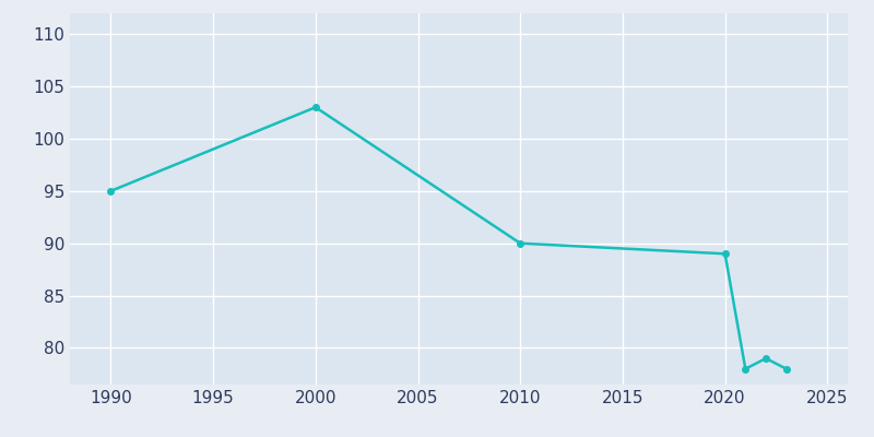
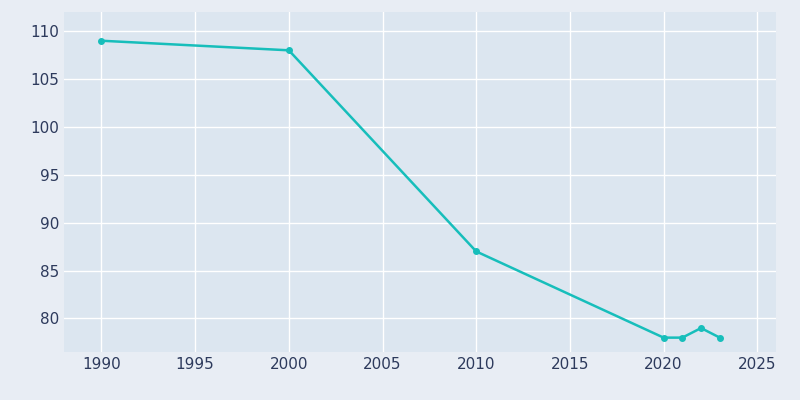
1990: 95 -> 109
2000: 103 -> 108
2010: 90 -> 87
2020: 89 -> 78
